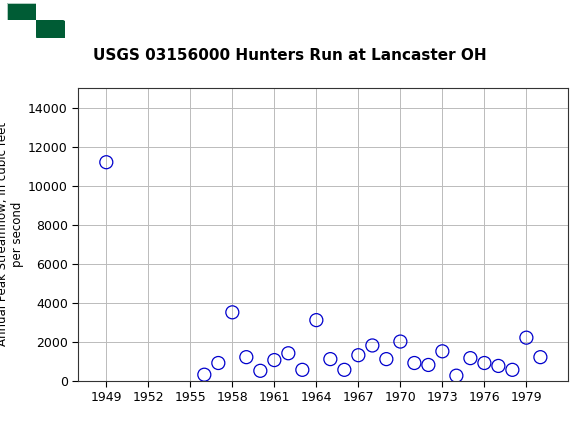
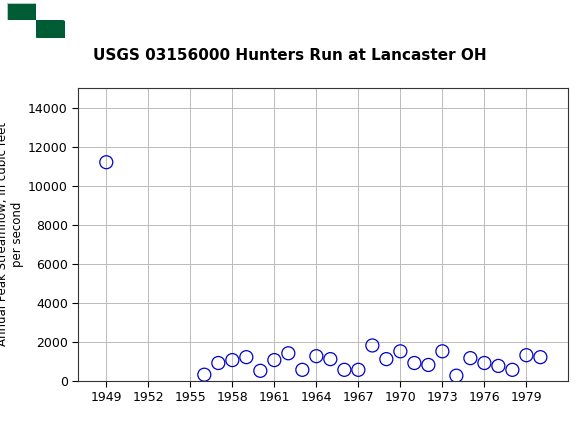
1958: 3500 -> 1000
1964: 3100 -> 1200
1967: 1300 -> 600
1970: 2000 -> 1500
1979: 2200 -> 1300
